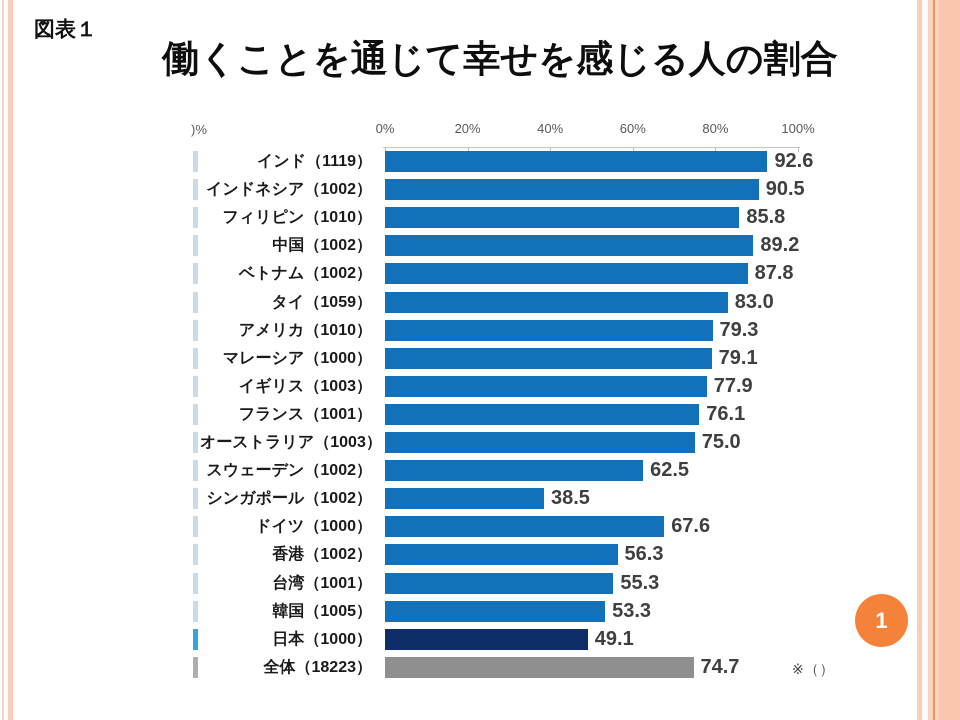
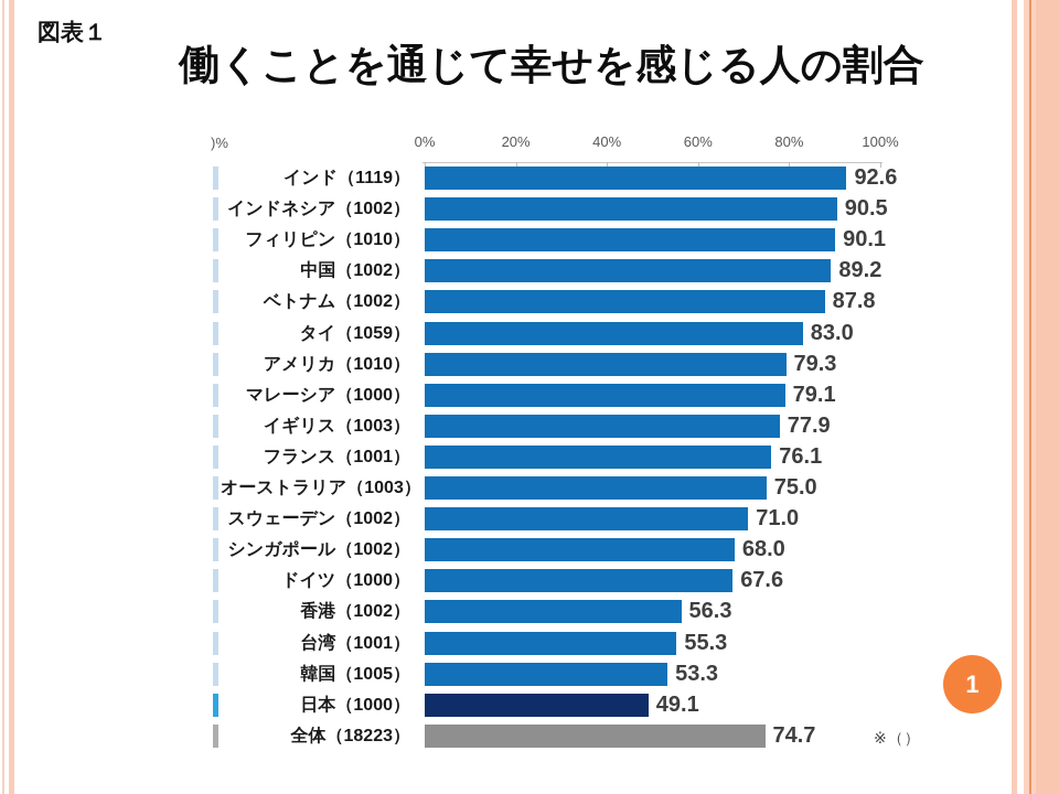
フィリピン（1010）: 85.8 -> 90.1
スウェーデン（1002）: 62.5 -> 71.0
シンガポール（1002）: 38.5 -> 68.0
